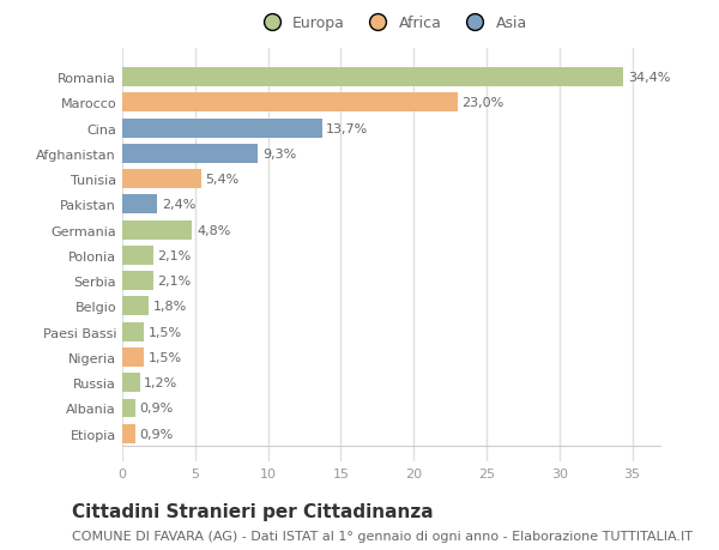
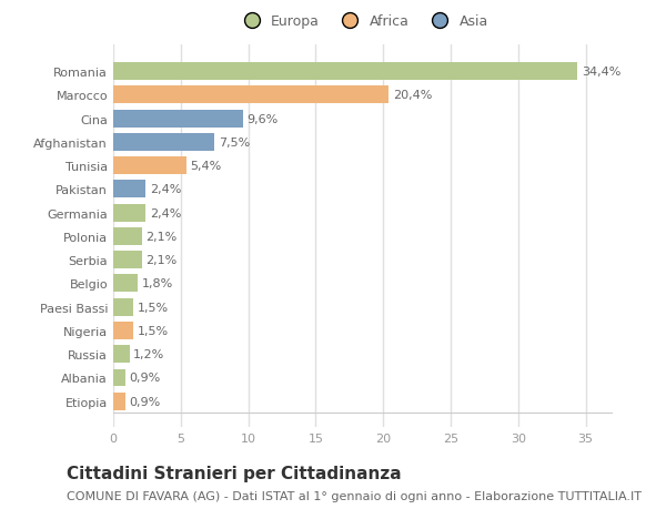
Marocco: 23,0% -> 20,4%
Cina: 13,7% -> 9,6%
Afghanistan: 9,3% -> 7,5%
Germania: 4,8% -> 2,4%
